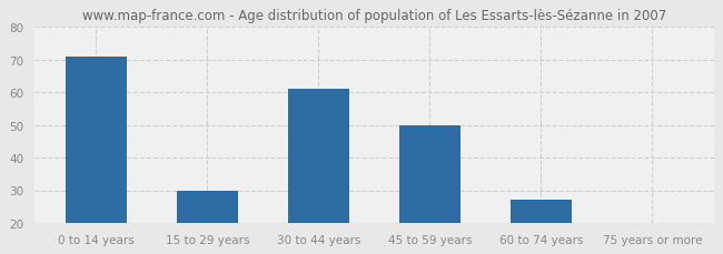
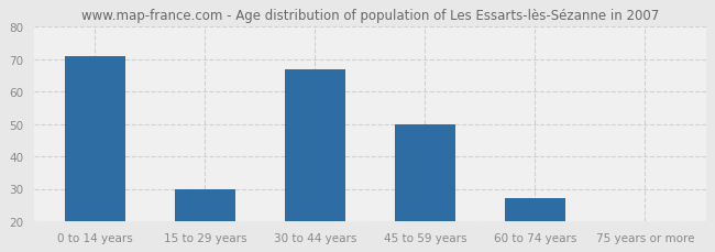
30 to 44 years: 61 -> 67
